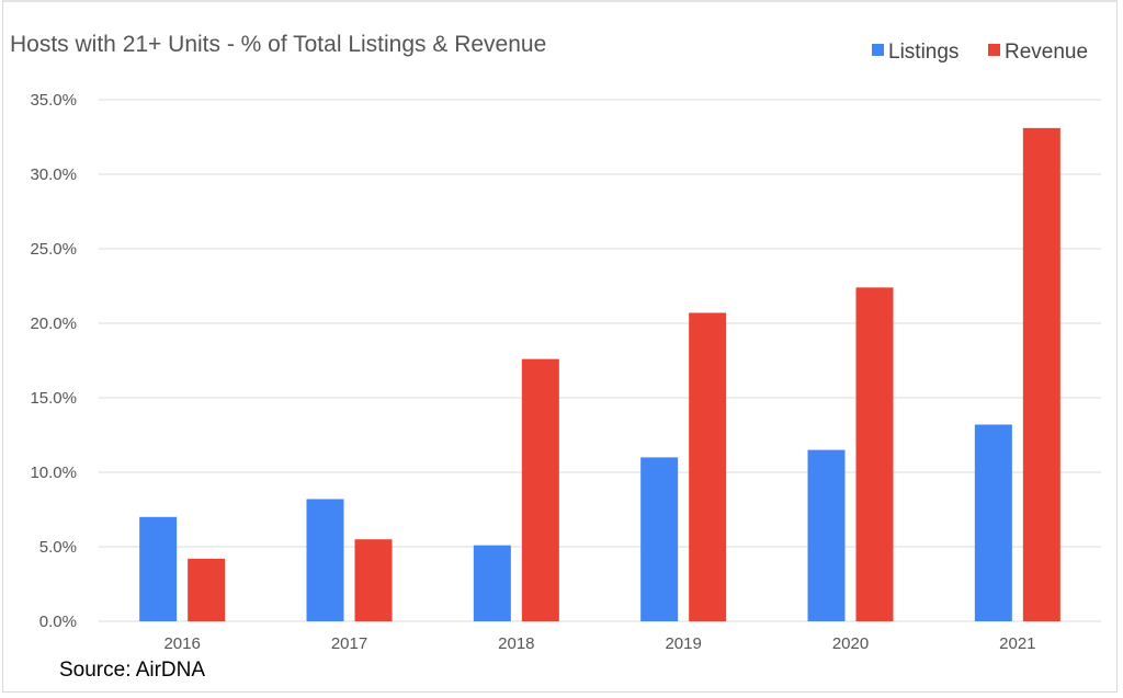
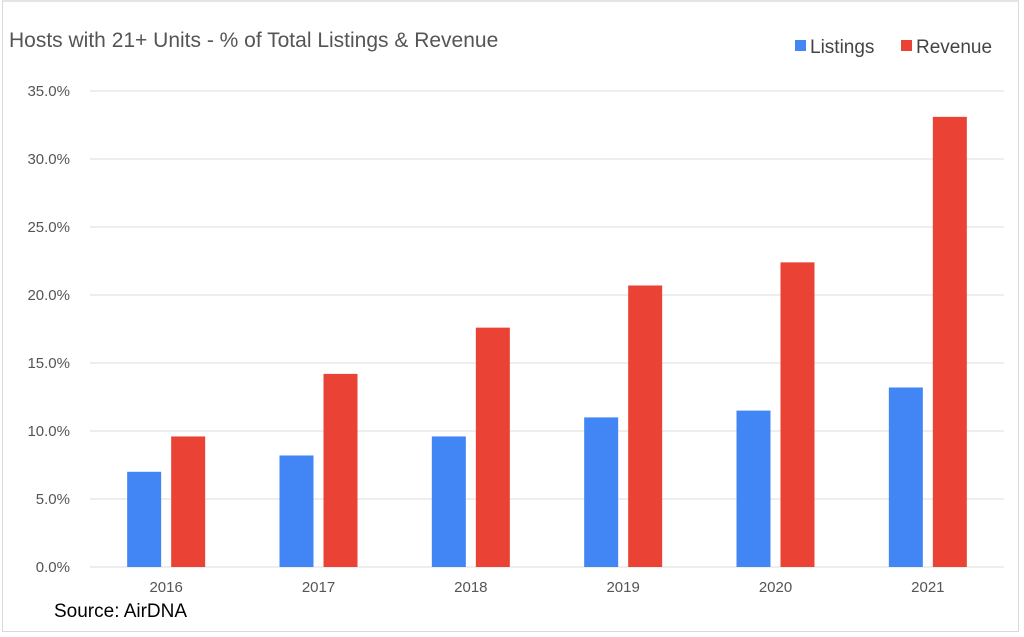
Revenue/2016: 4.2% -> 9.6%
Revenue/2017: 5.5% -> 14.2%
Listings/2018: 5.1% -> 9.6%
